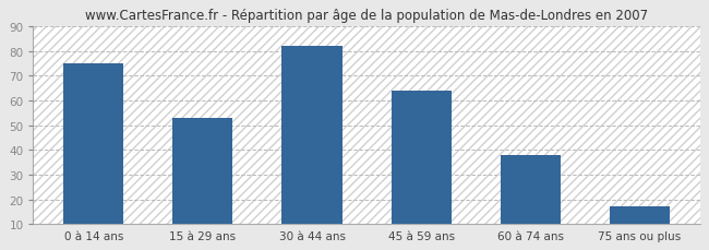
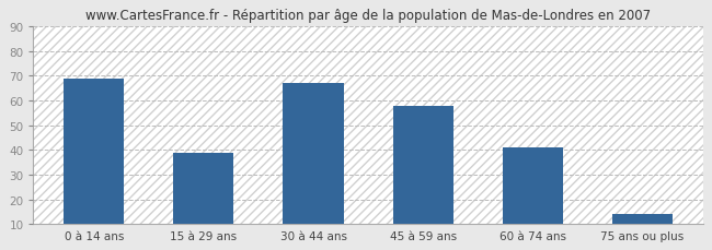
0 à 14 ans: 75 -> 69
15 à 29 ans: 53 -> 39
30 à 44 ans: 82 -> 67
45 à 59 ans: 64 -> 58
60 à 74 ans: 38 -> 41
75 ans ou plus: 17 -> 14
